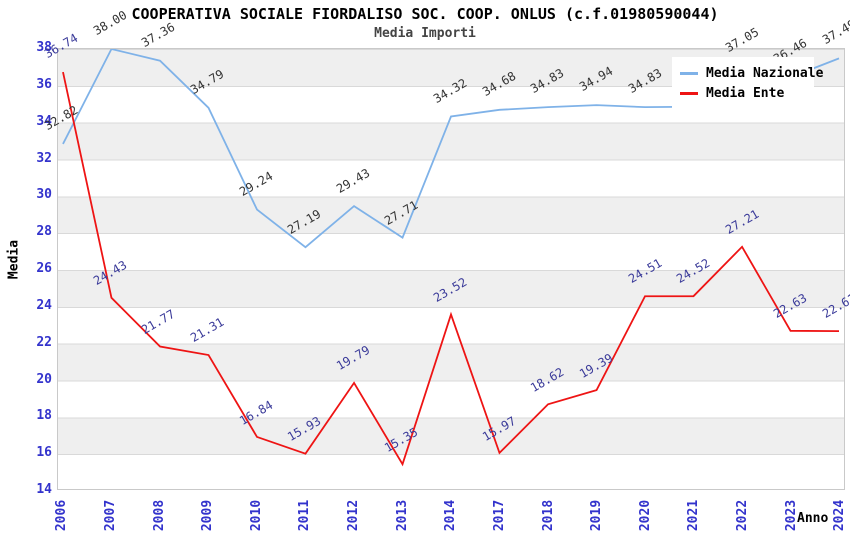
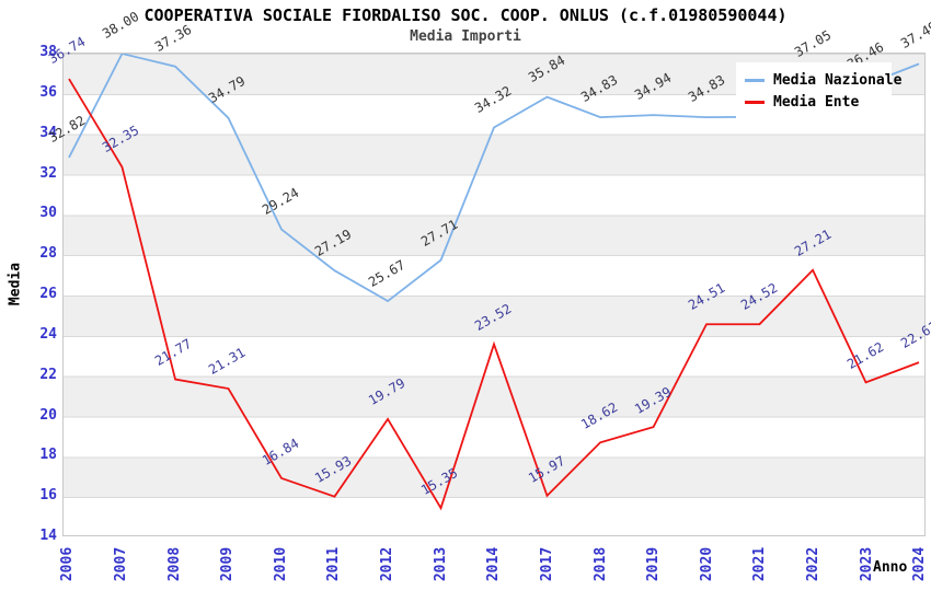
Media Ente/2007: 24.43 -> 32.35
Media Nazionale/2012: 29.43 -> 25.67
Media Nazionale/2017: 34.68 -> 35.84
Media Ente/2023: 22.63 -> 21.62
